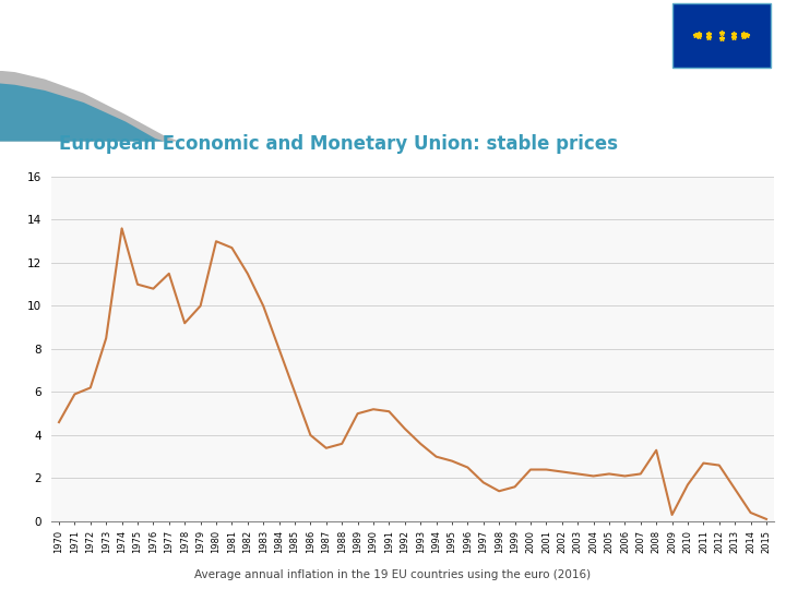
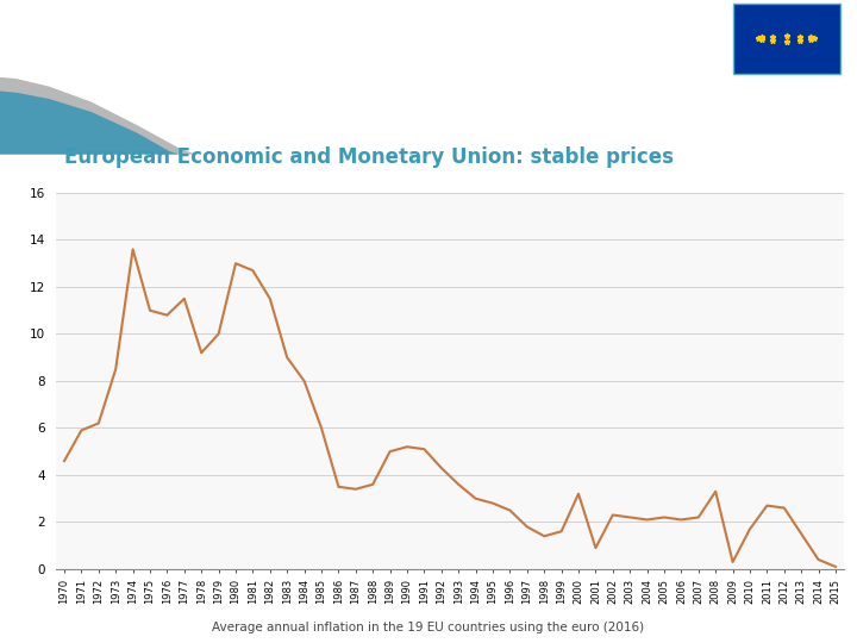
1983: 10.0 -> 9.0
1986: 4.0 -> 3.5
2000: 2.4 -> 3.2
2001: 2.4 -> 0.9
